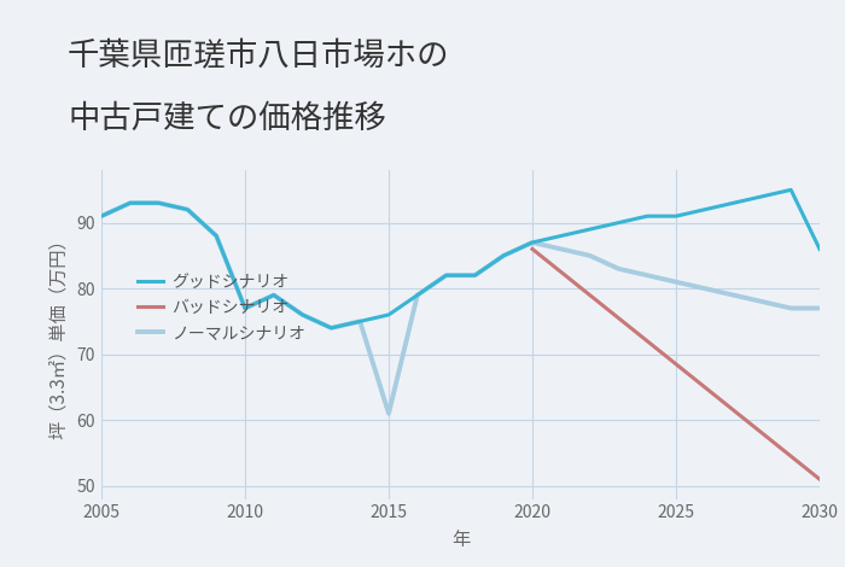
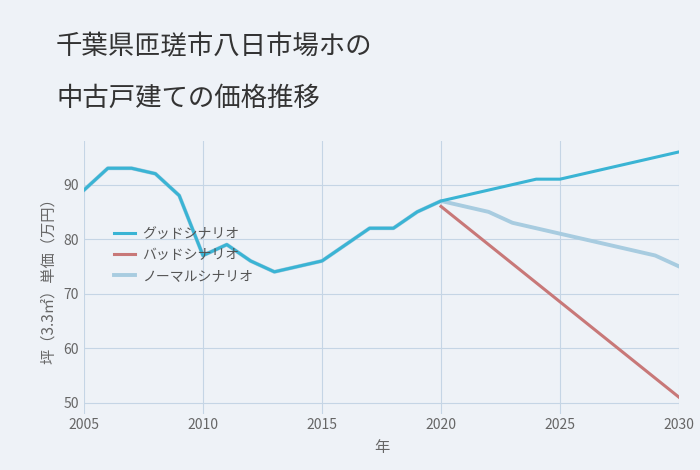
グッドシナリオ/2005: 91 -> 89
ノーマルシナリオ/2005: 91 -> 89
ノーマルシナリオ/2015: 61 -> 76
グッドシナリオ/2030: 86 -> 96
ノーマルシナリオ/2030: 77 -> 75
